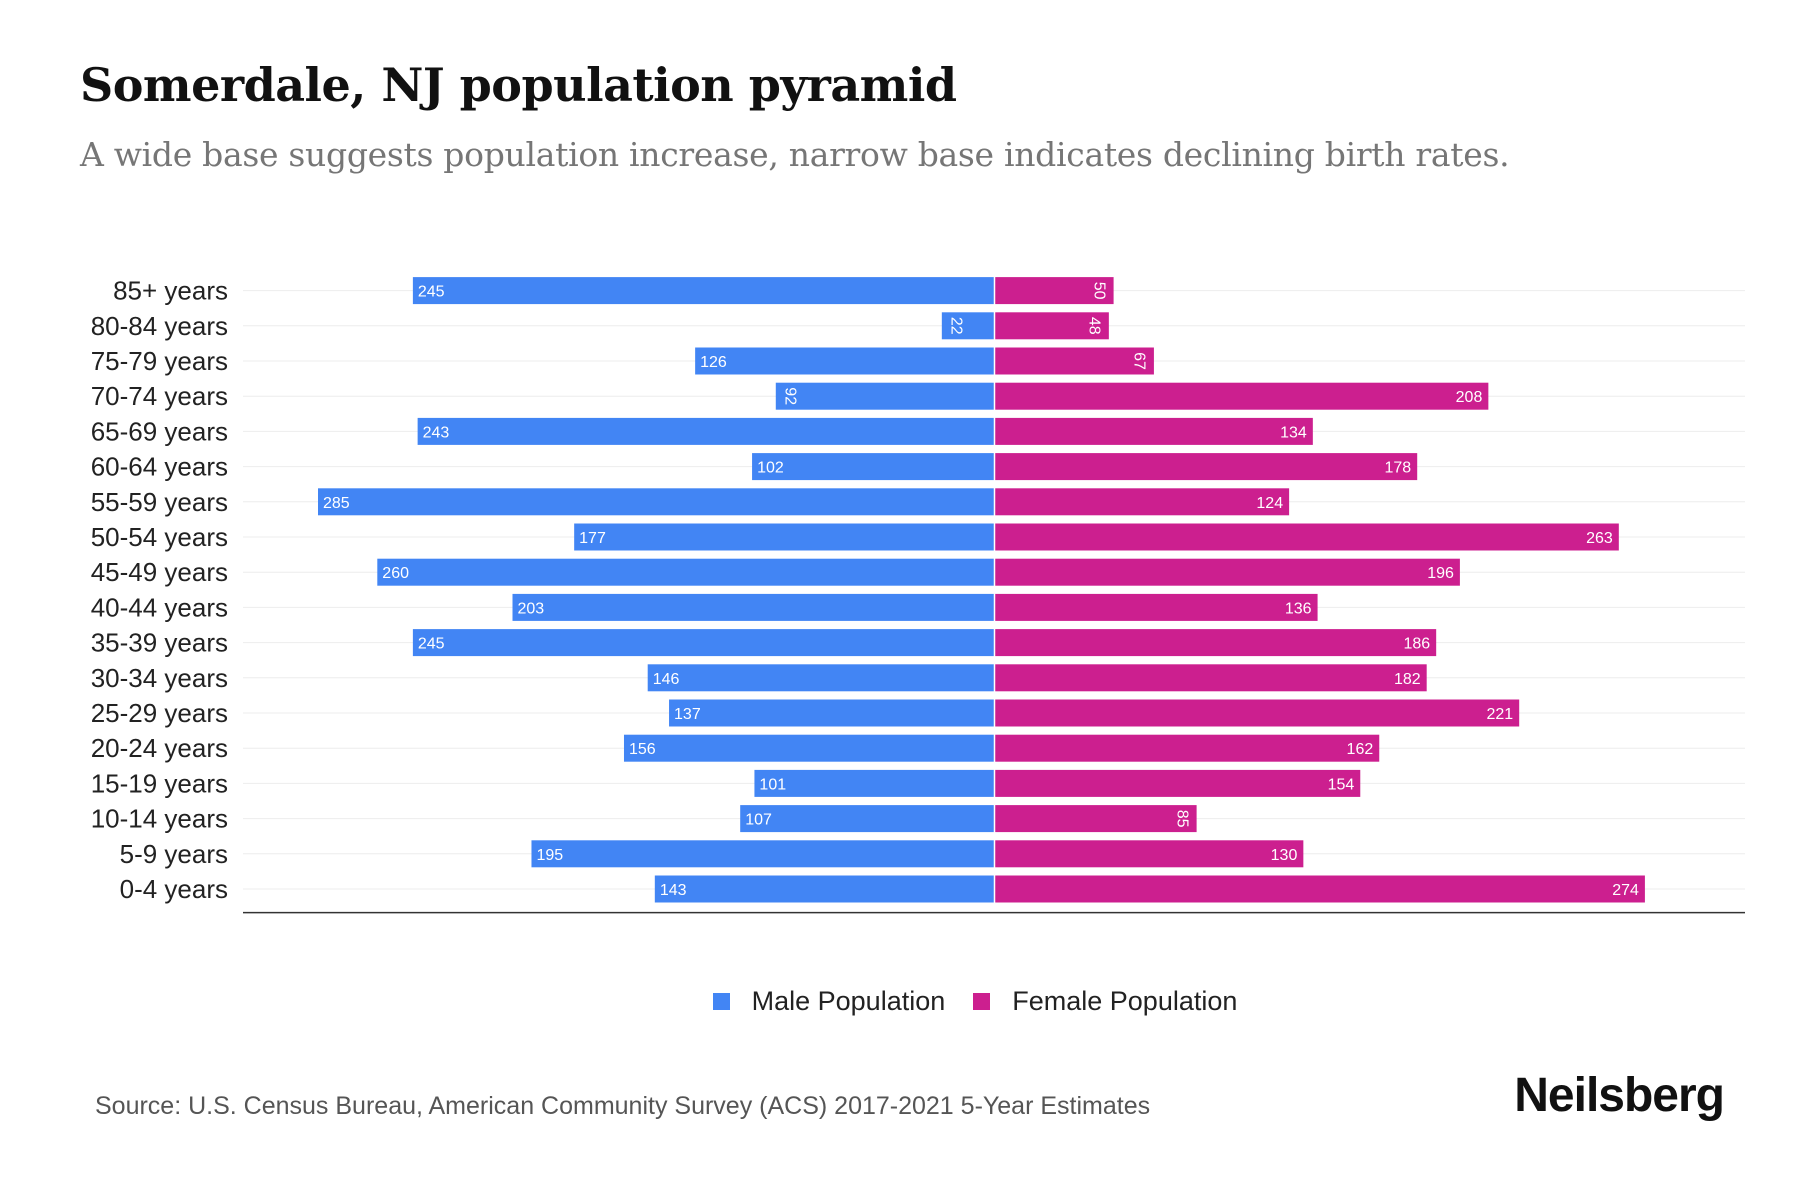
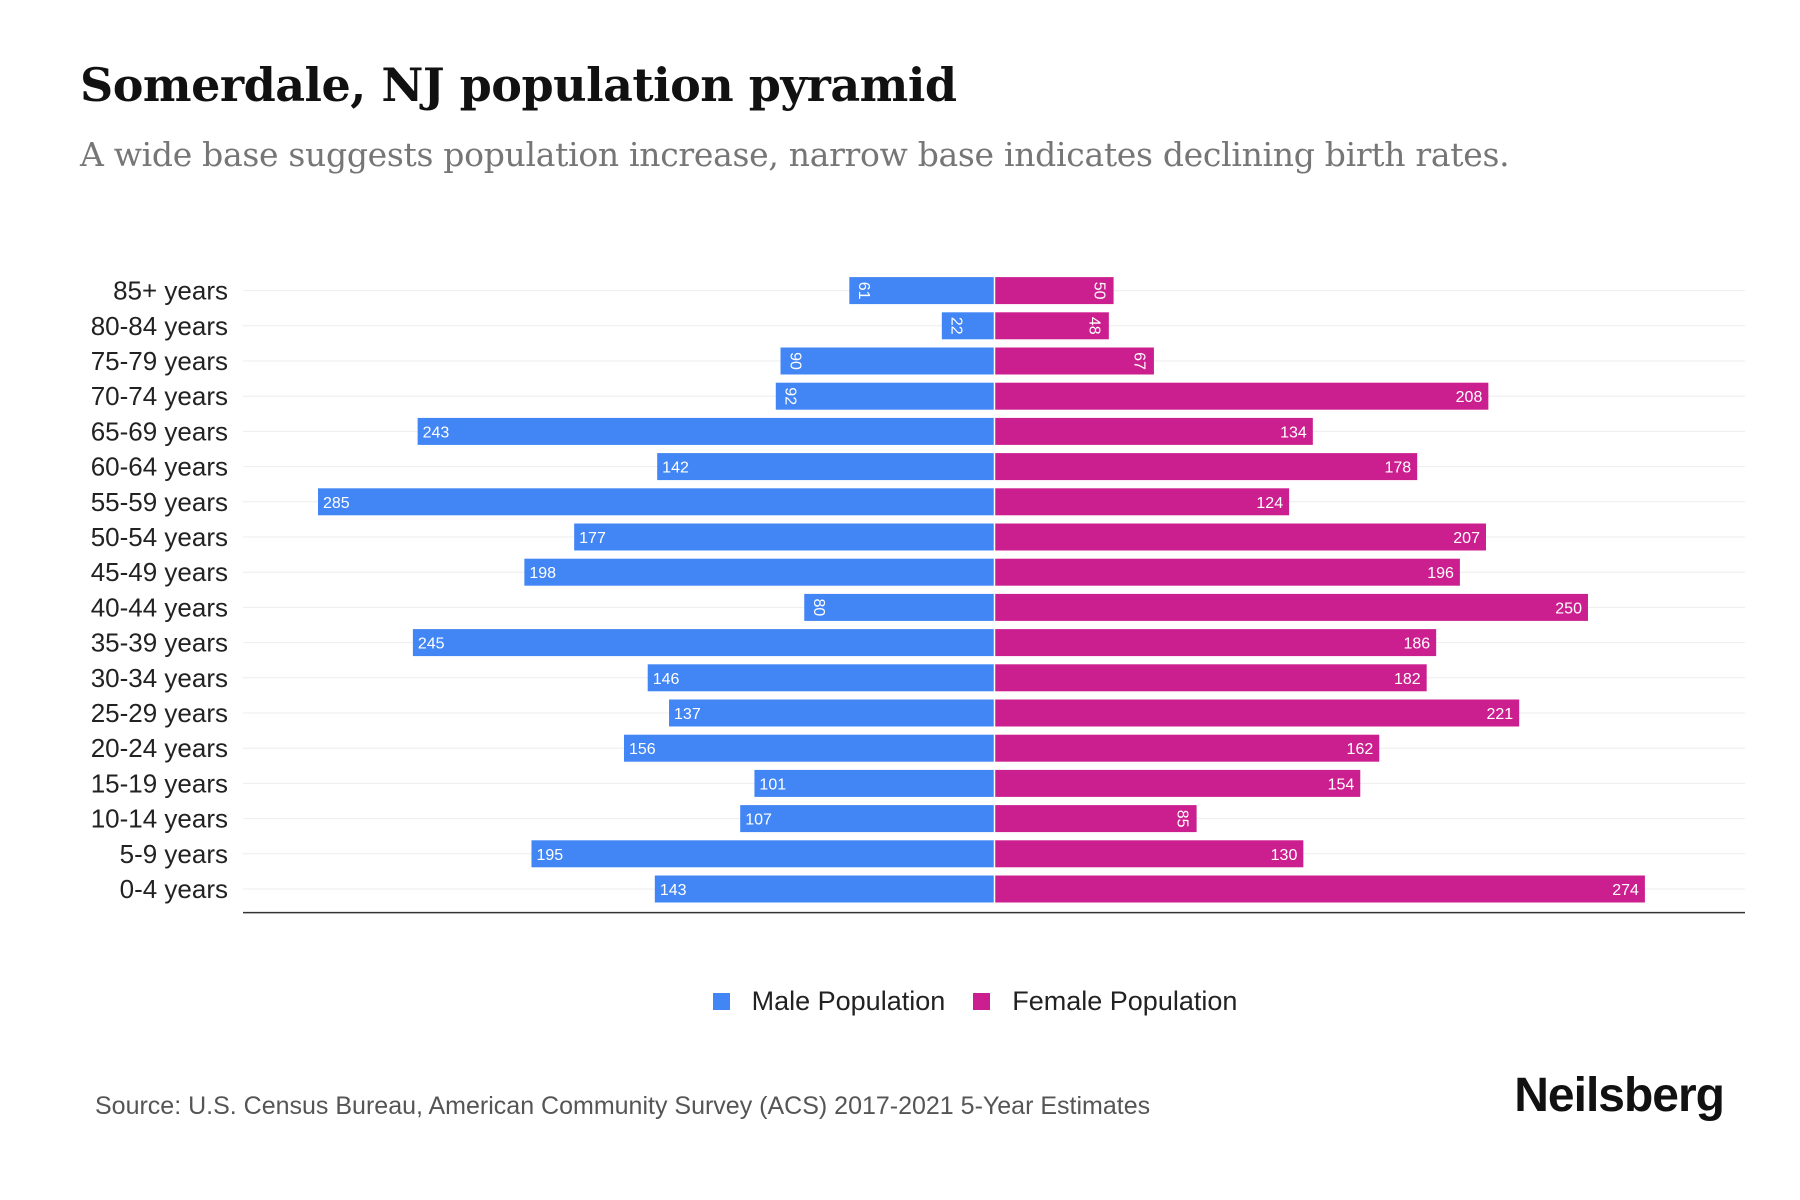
Male Population/85+ years: 245 -> 61
Male Population/75-79 years: 126 -> 90
Male Population/60-64 years: 102 -> 142
Female Population/50-54 years: 263 -> 207
Male Population/45-49 years: 260 -> 198
Male Population/40-44 years: 203 -> 80
Female Population/40-44 years: 136 -> 250
